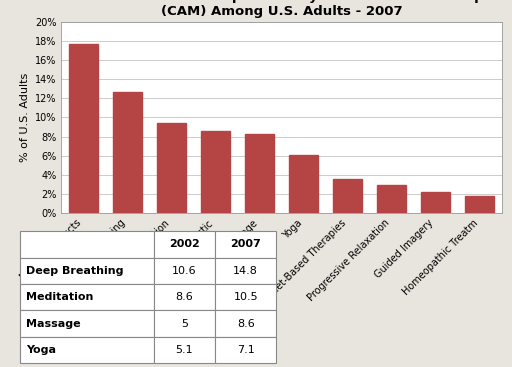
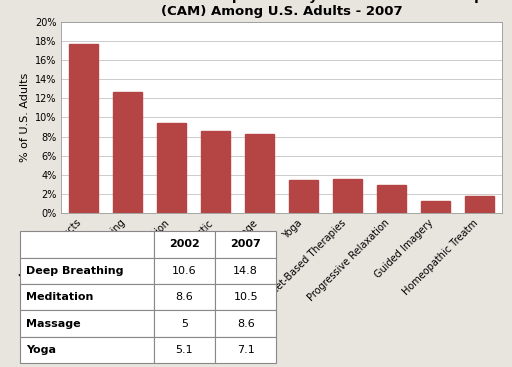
Yoga: 6.1% -> 3.4%
Guided Imagery: 2.2% -> 1.2%
